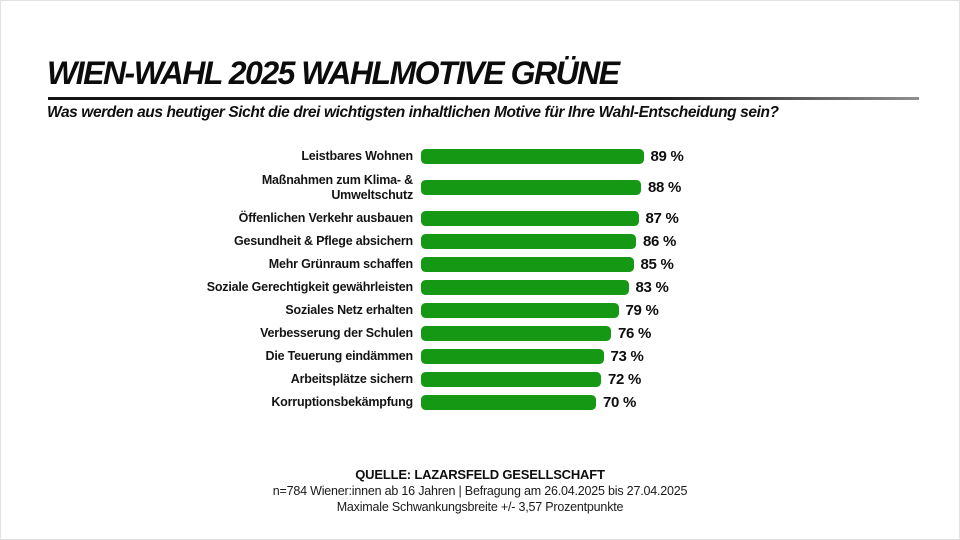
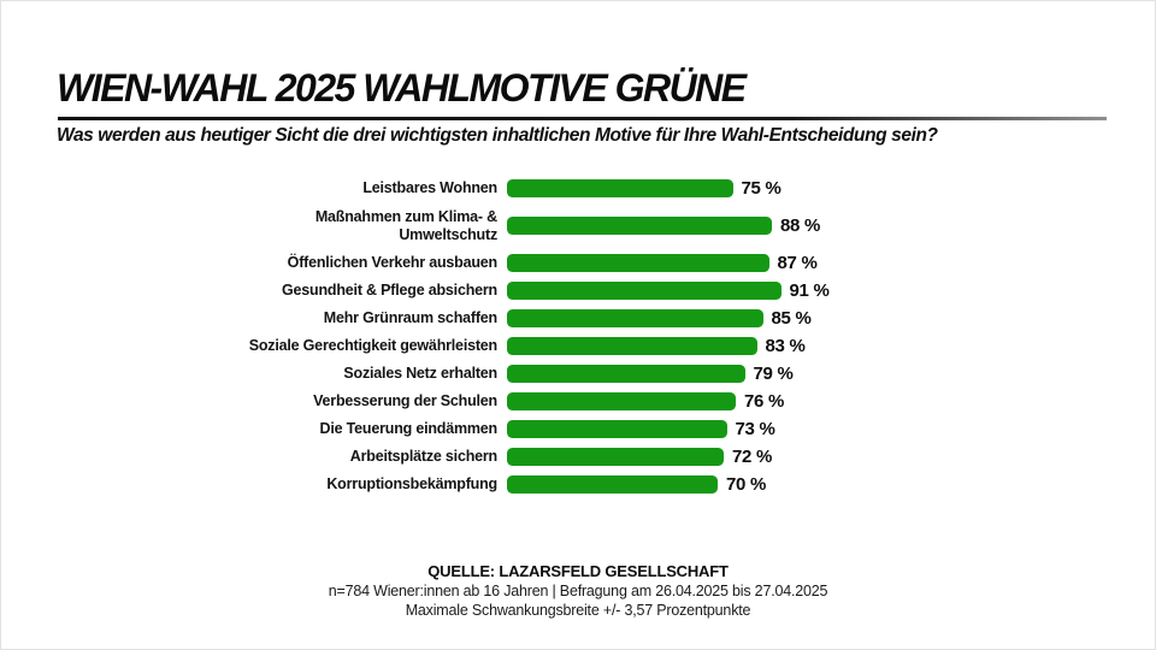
Leistbares Wohnen: 89 -> 75
Gesundheit & Pflege absichern: 86 -> 91
